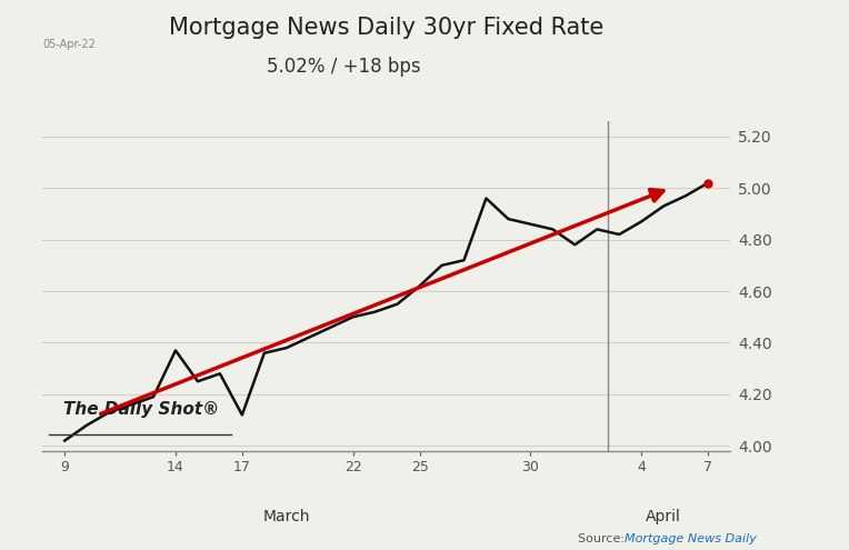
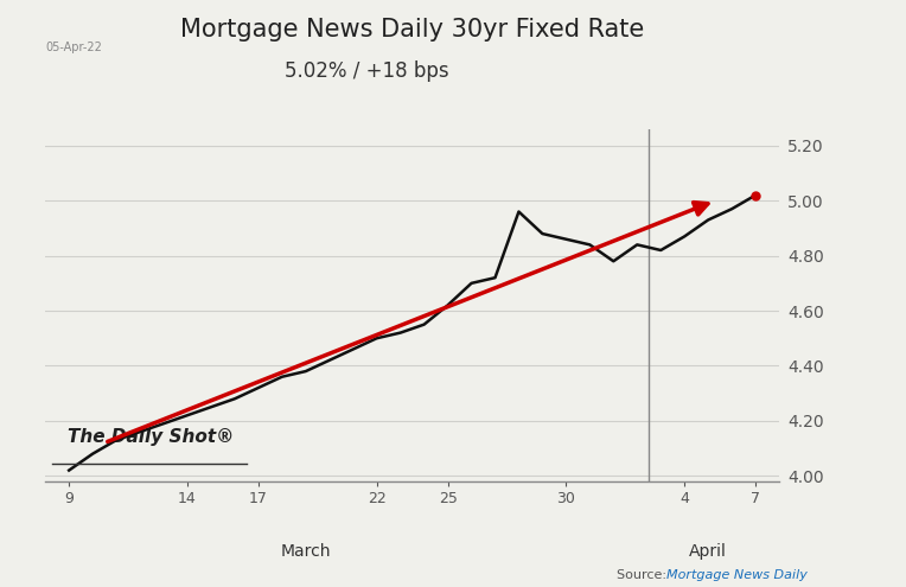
14: 4.37 -> 4.22
17: 4.12 -> 4.32
